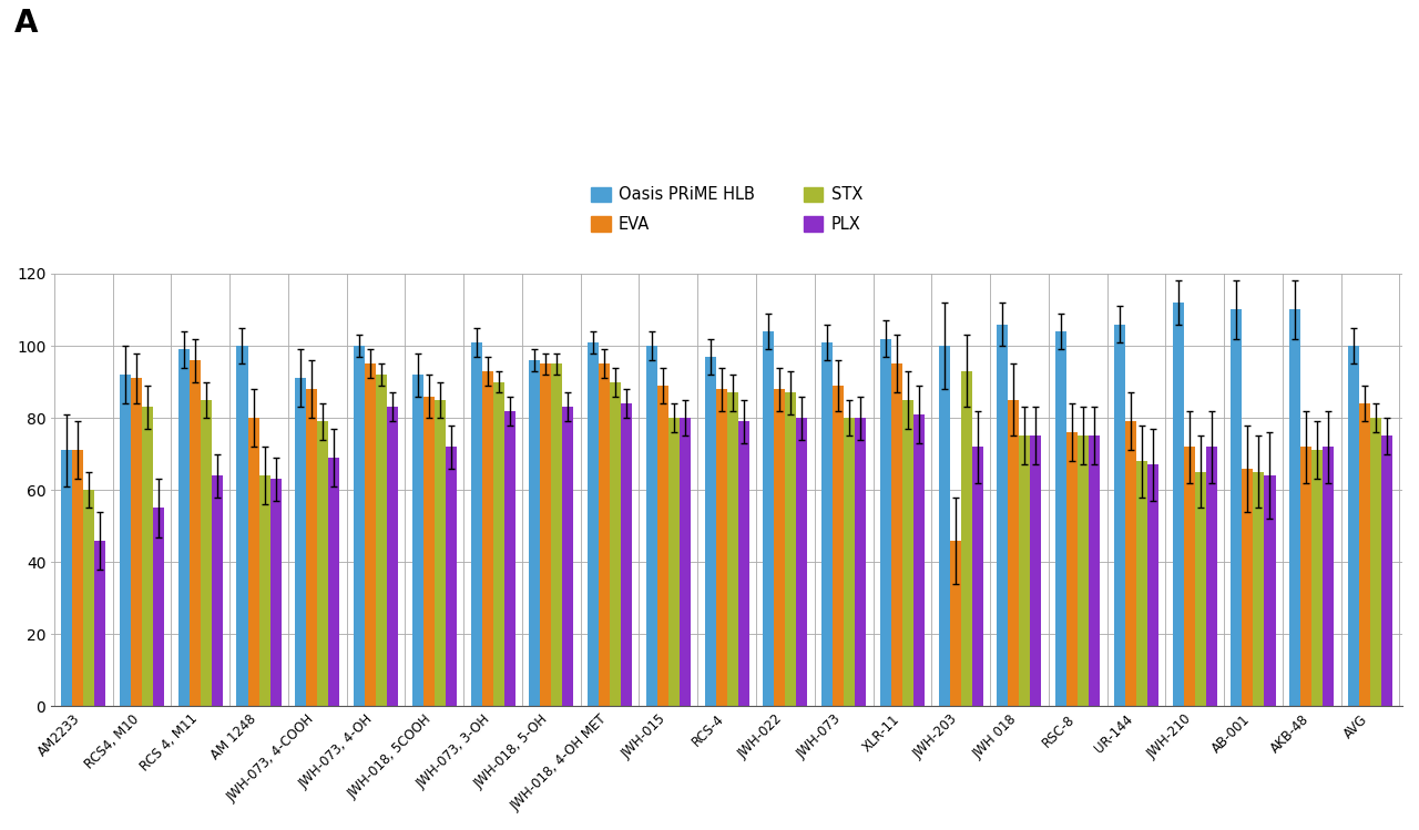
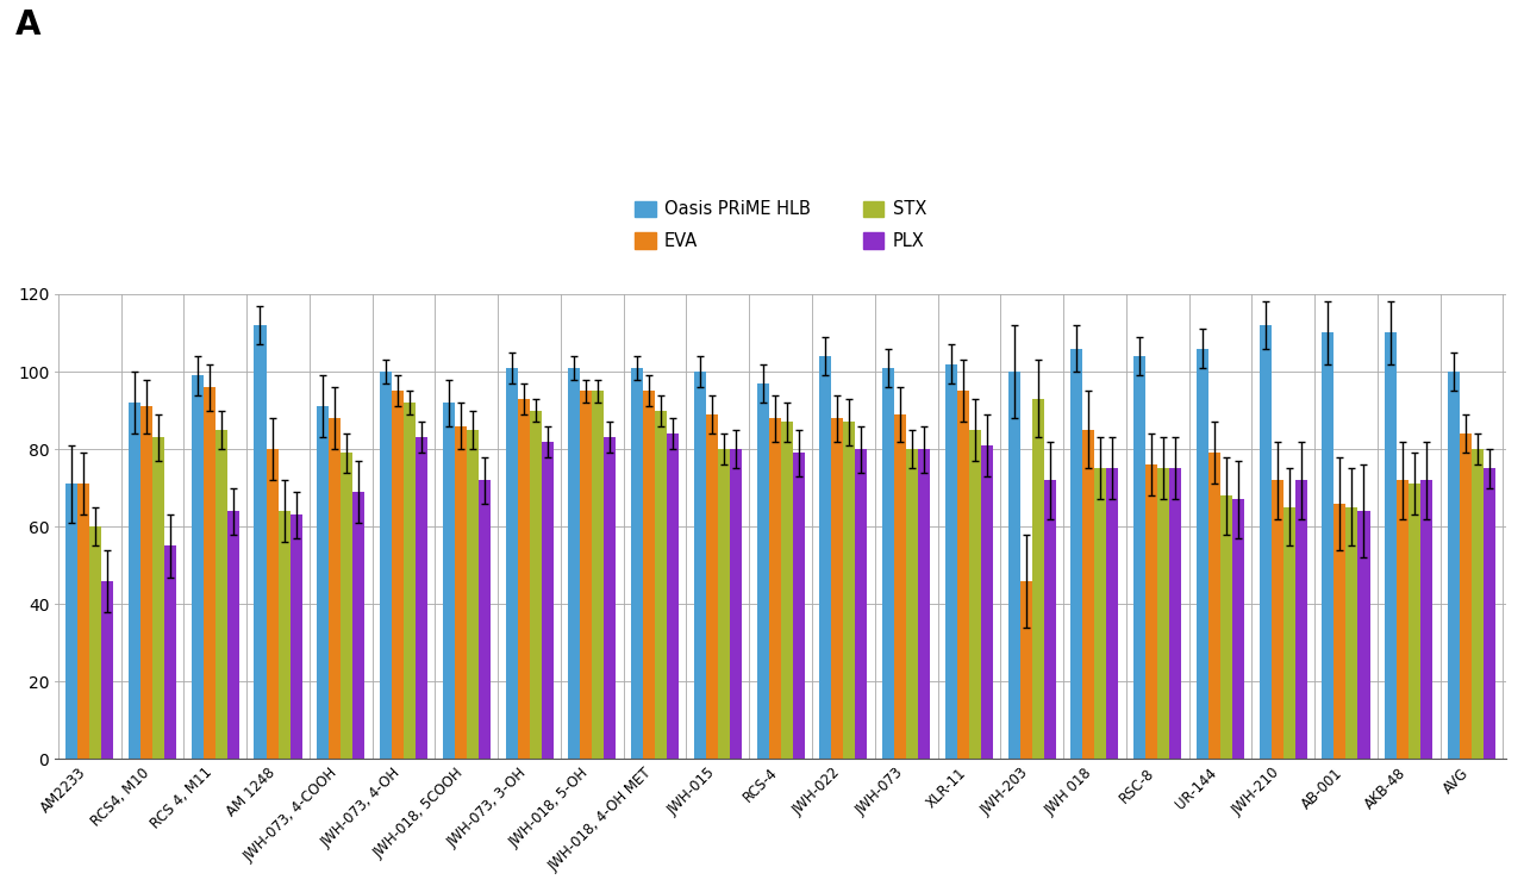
Oasis PRiME HLB/AM 1248: 100 -> 112
Oasis PRiME HLB/JWH-018, 5-OH: 96 -> 101
